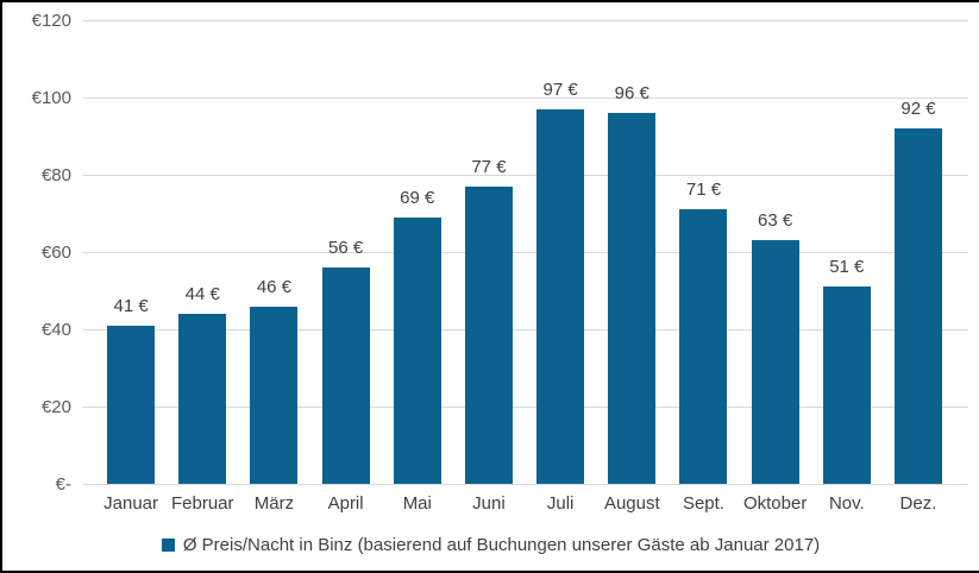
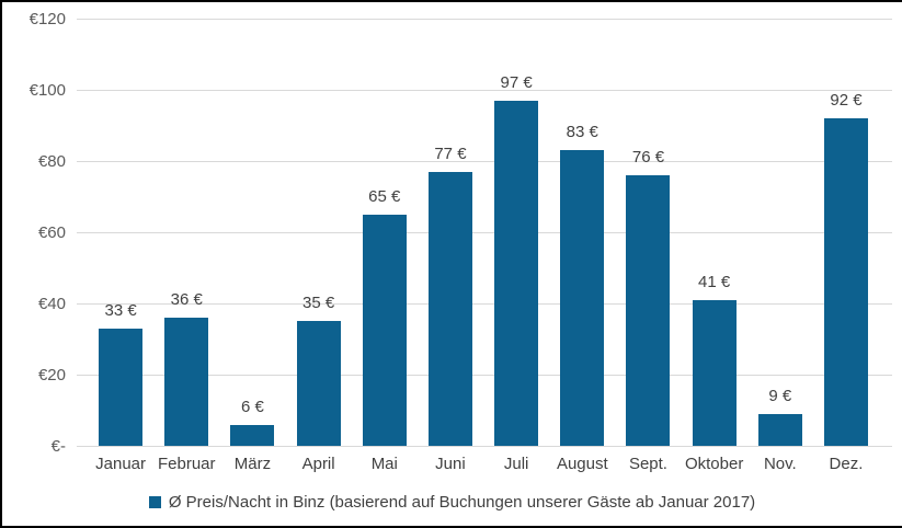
Januar: 41 -> 33
Februar: 44 -> 36
März: 46 -> 6
April: 56 -> 35
Mai: 69 -> 65
August: 96 -> 83
Sept.: 71 -> 76
Oktober: 63 -> 41
Nov.: 51 -> 9
